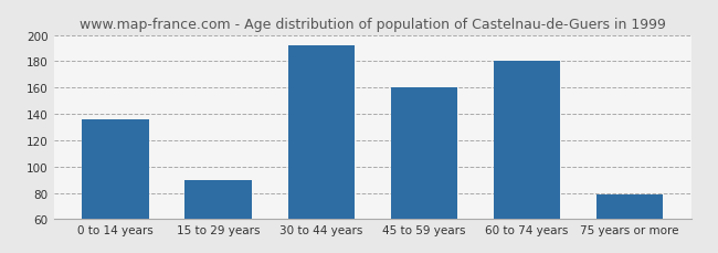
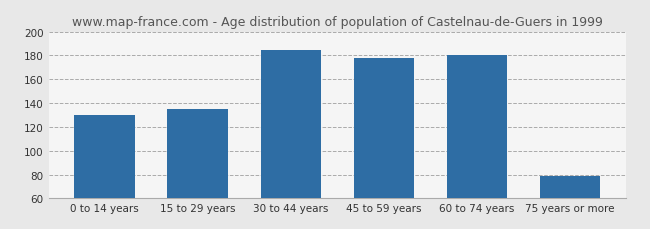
0 to 14 years: 136 -> 130
15 to 29 years: 90 -> 135
30 to 44 years: 192 -> 185
45 to 59 years: 160 -> 178
